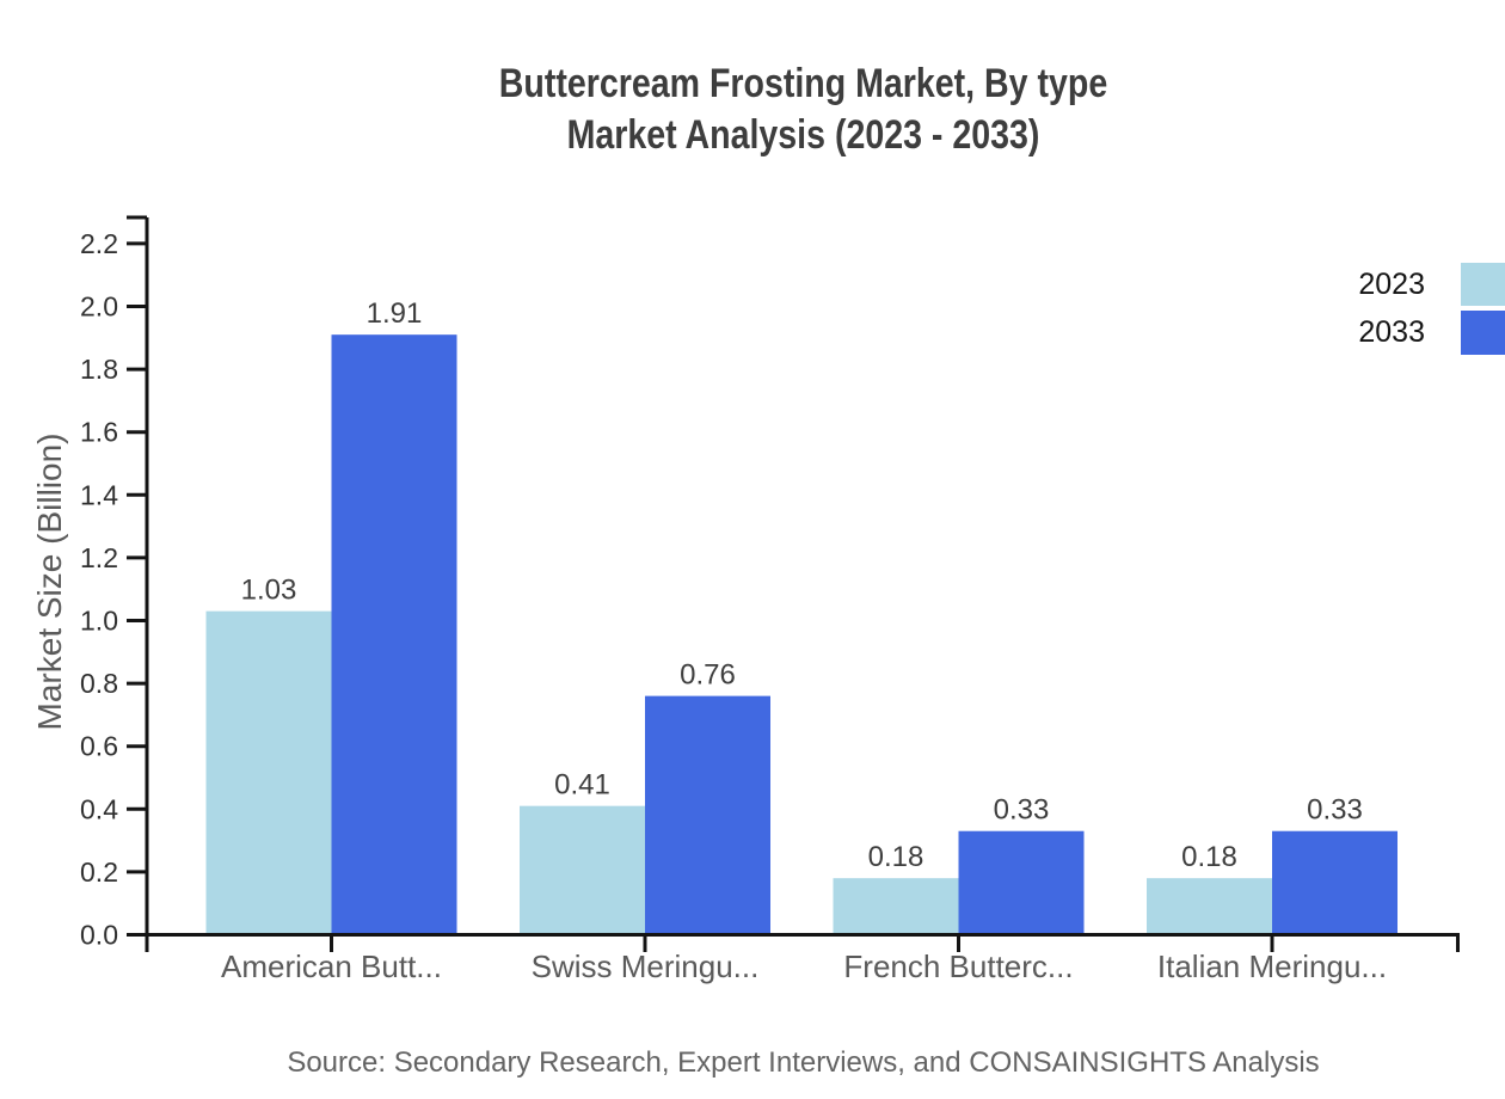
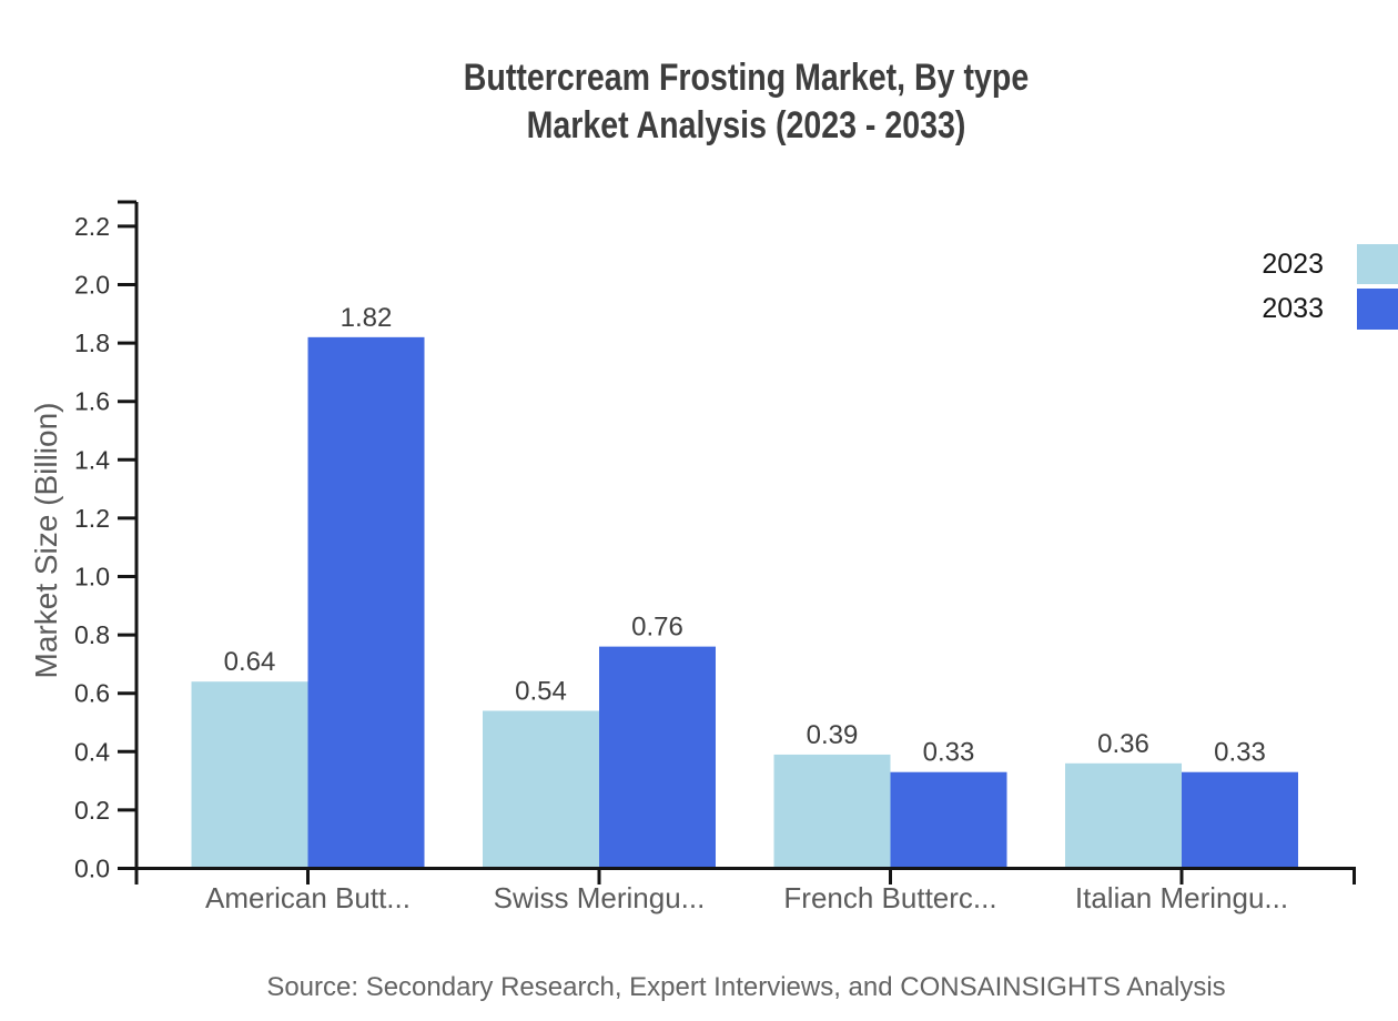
2023/American Butt...: 1.03 -> 0.64
2033/American Butt...: 1.91 -> 1.82
2023/Swiss Meringu...: 0.41 -> 0.54
2023/French Butterc...: 0.18 -> 0.39
2023/Italian Meringu...: 0.18 -> 0.36
